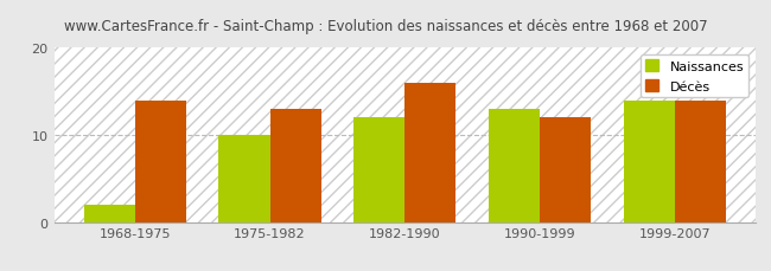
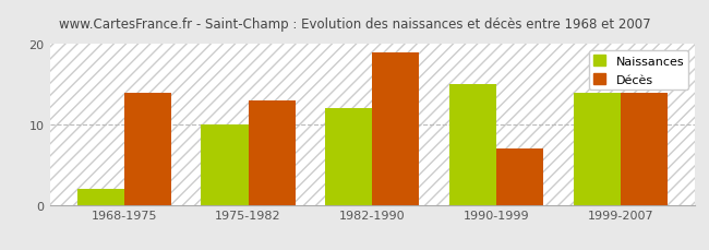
Décès/1982-1990: 16 -> 19
Naissances/1990-1999: 13 -> 15
Décès/1990-1999: 12 -> 7
